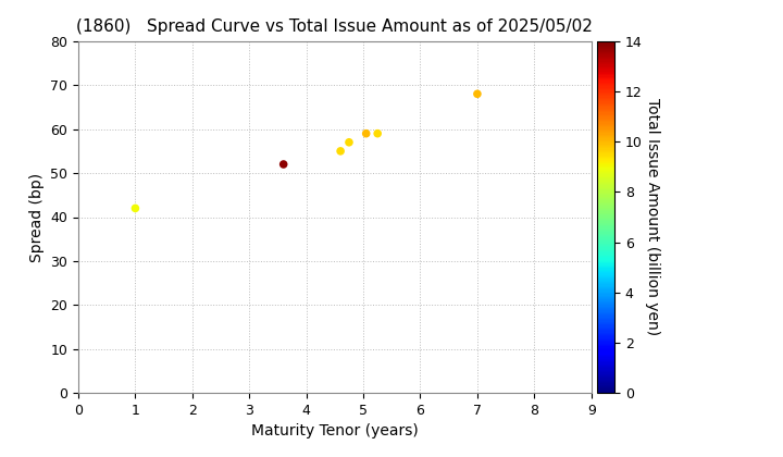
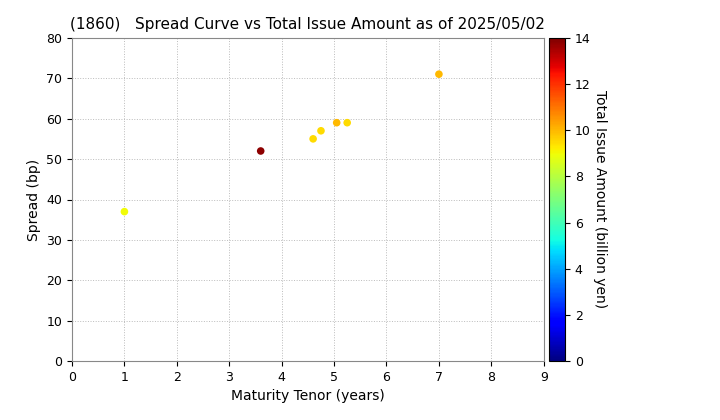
1: 42 -> 37
7: 68 -> 71
